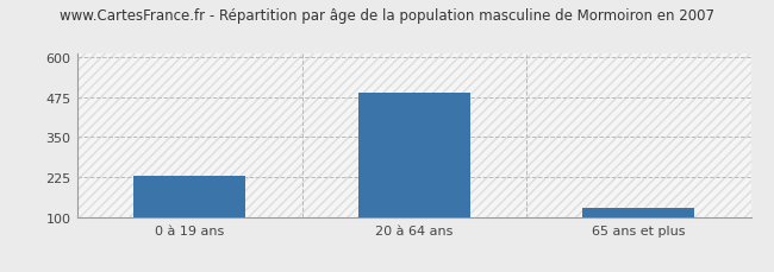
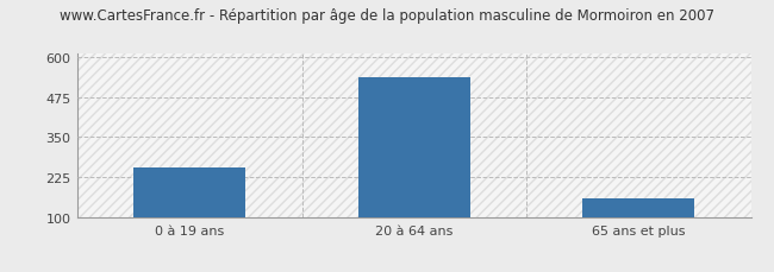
0 à 19 ans: 228 -> 255
20 à 64 ans: 487 -> 535
65 ans et plus: 130 -> 160
